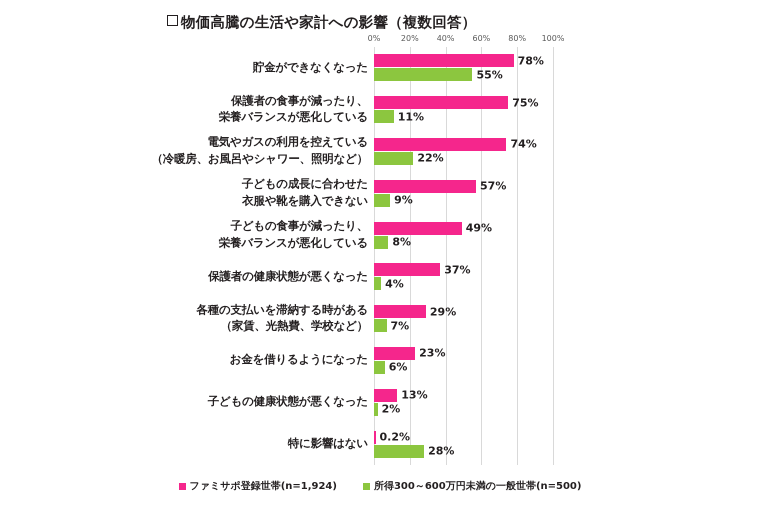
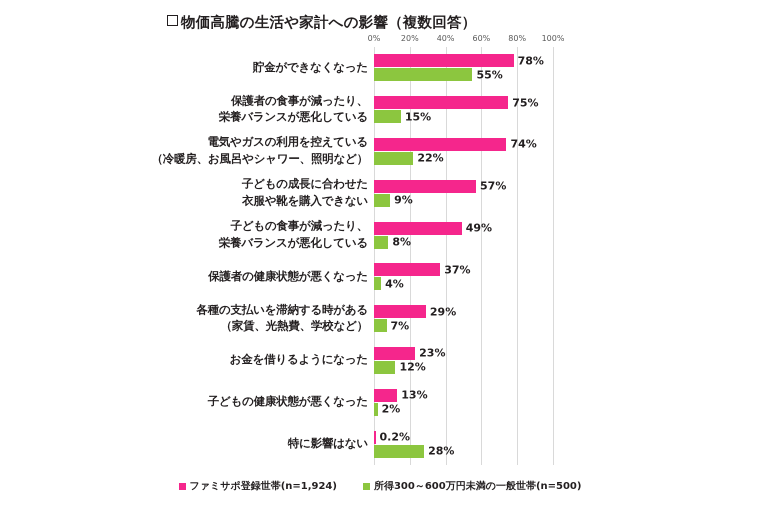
所得300～600万円未満の一般世帯(n=500)/保護者の食事が減ったり、 栄養バランスが悪化している: 11% -> 15%
所得300～600万円未満の一般世帯(n=500)/お金を借りるようになった: 6% -> 12%
